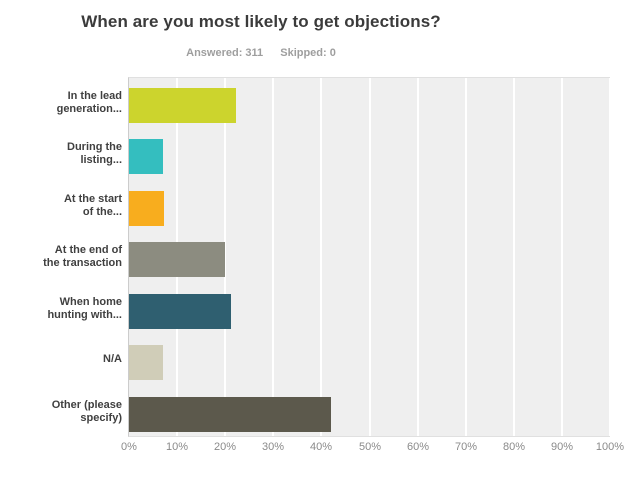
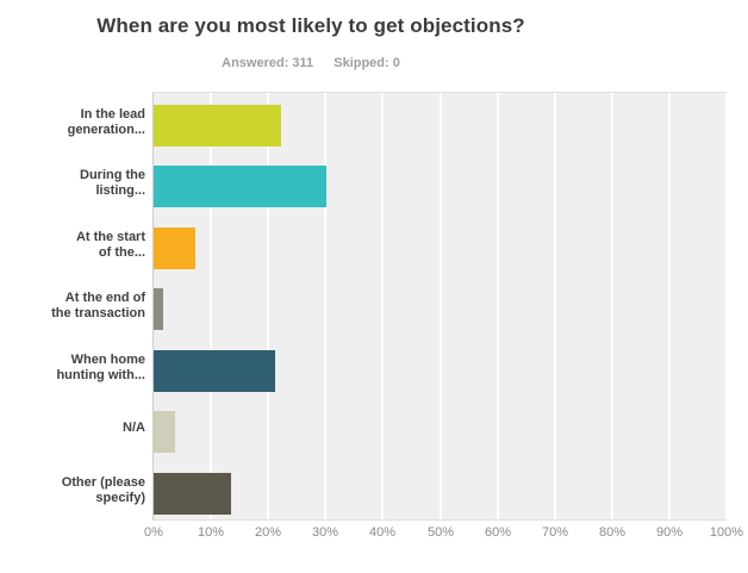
During the listing...: 7% -> 30%
At the end of the transaction: 20% -> 2%
N/A: 7% -> 4%
Other (please specify): 42% -> 14%
